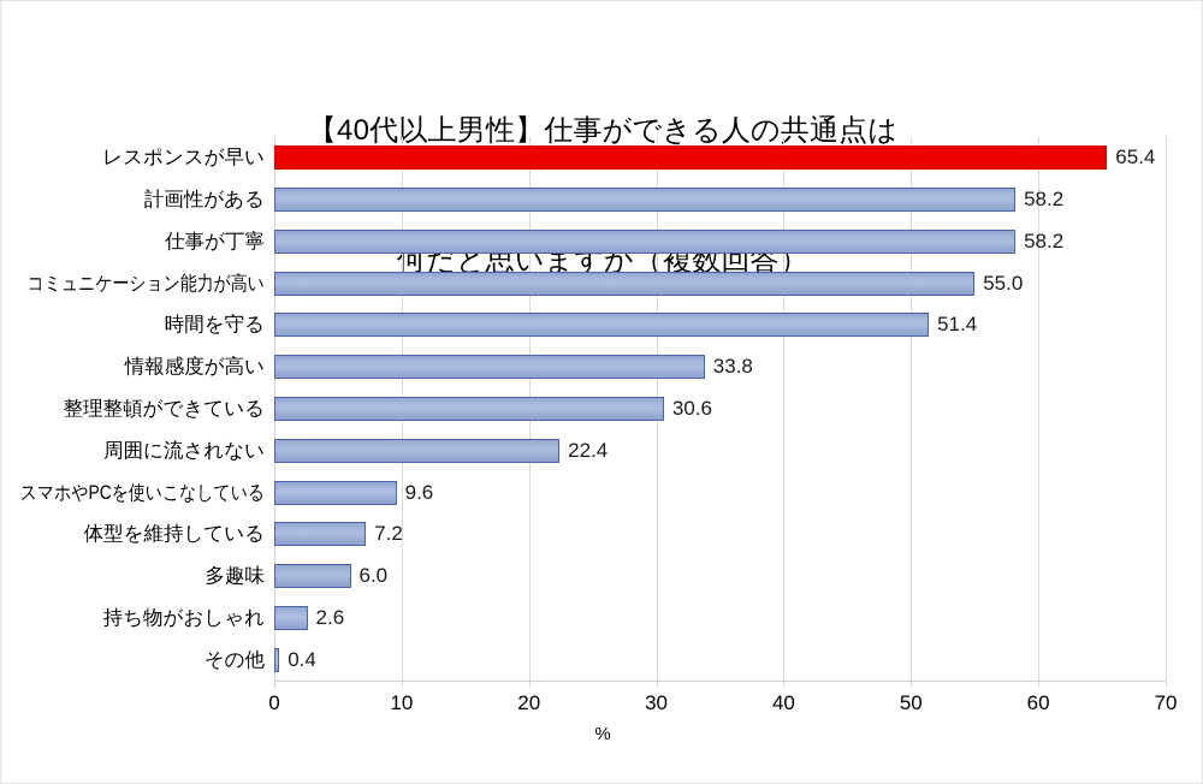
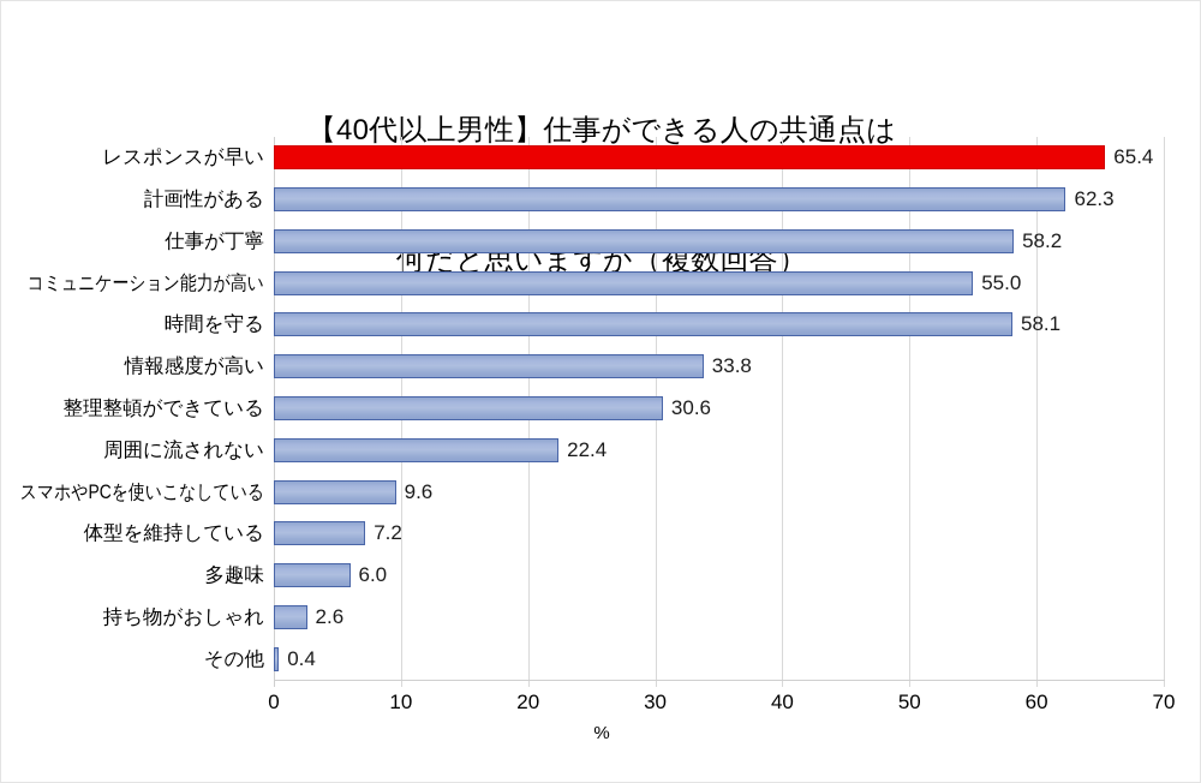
計画性がある: 58.2 -> 62.3
時間を守る: 51.4 -> 58.1
